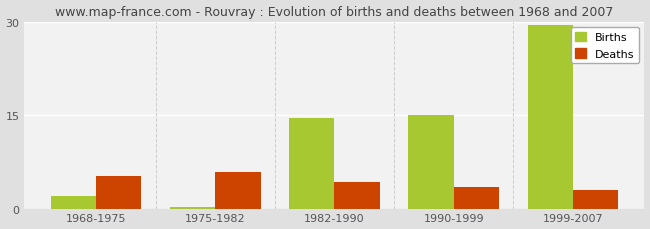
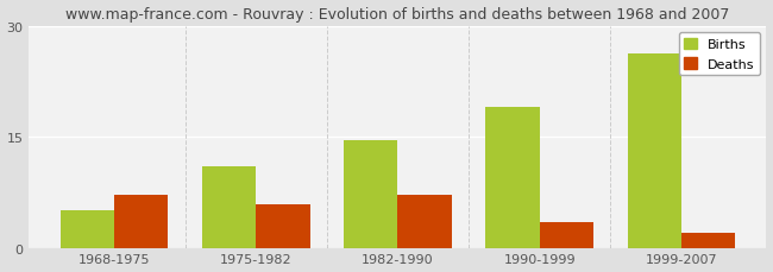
Births/1968-1975: 2.0 -> 5.0
Deaths/1968-1975: 5.2 -> 7.2
Births/1975-1982: 0.3 -> 11.0
Deaths/1982-1990: 4.3 -> 7.2
Births/1990-1999: 15.0 -> 19.0
Births/1999-2007: 29.5 -> 26.2
Deaths/1999-2007: 3.0 -> 2.0
